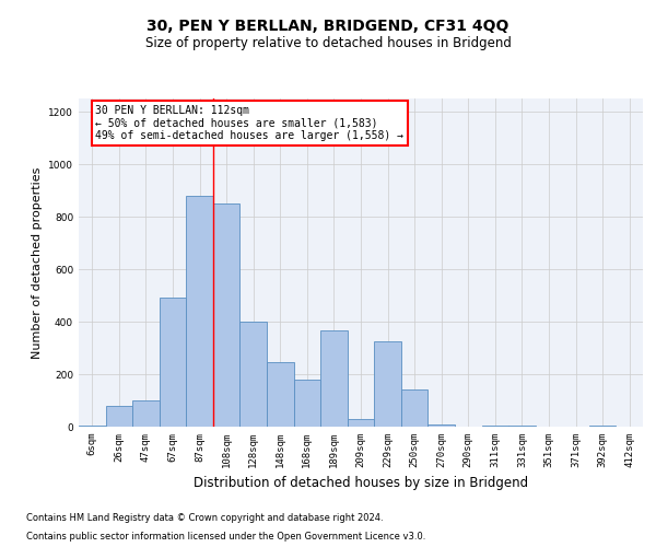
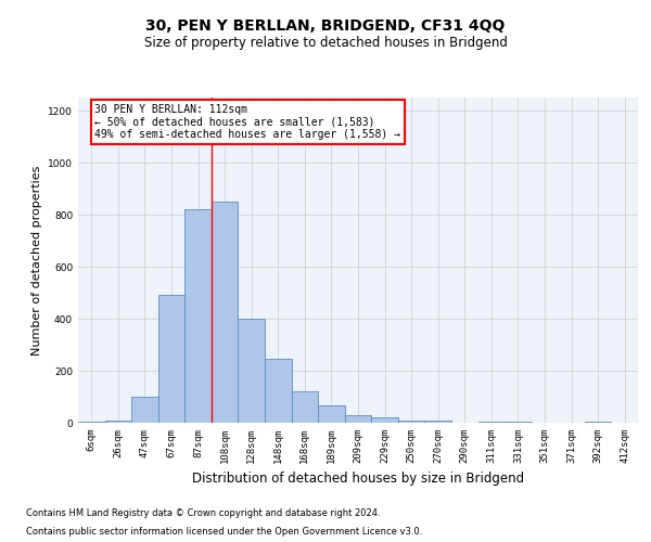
26sqm: 80 -> 10
87sqm: 880 -> 820
168sqm: 180 -> 120
189sqm: 365 -> 65
229sqm: 325 -> 20
250sqm: 140 -> 10
